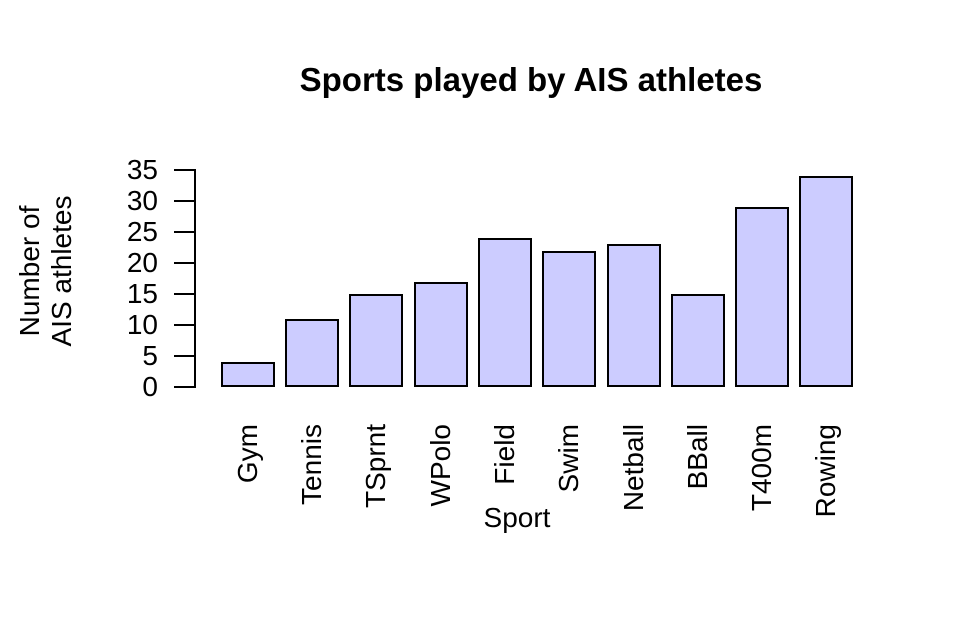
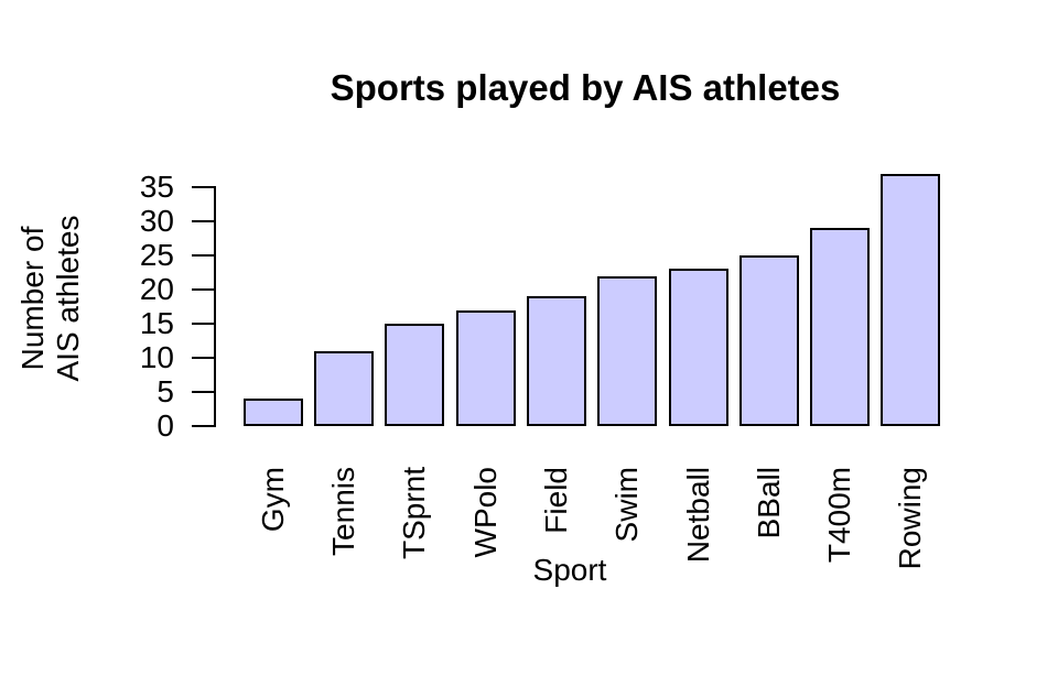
Field: 24 -> 19
BBall: 15 -> 25
Rowing: 34 -> 37
